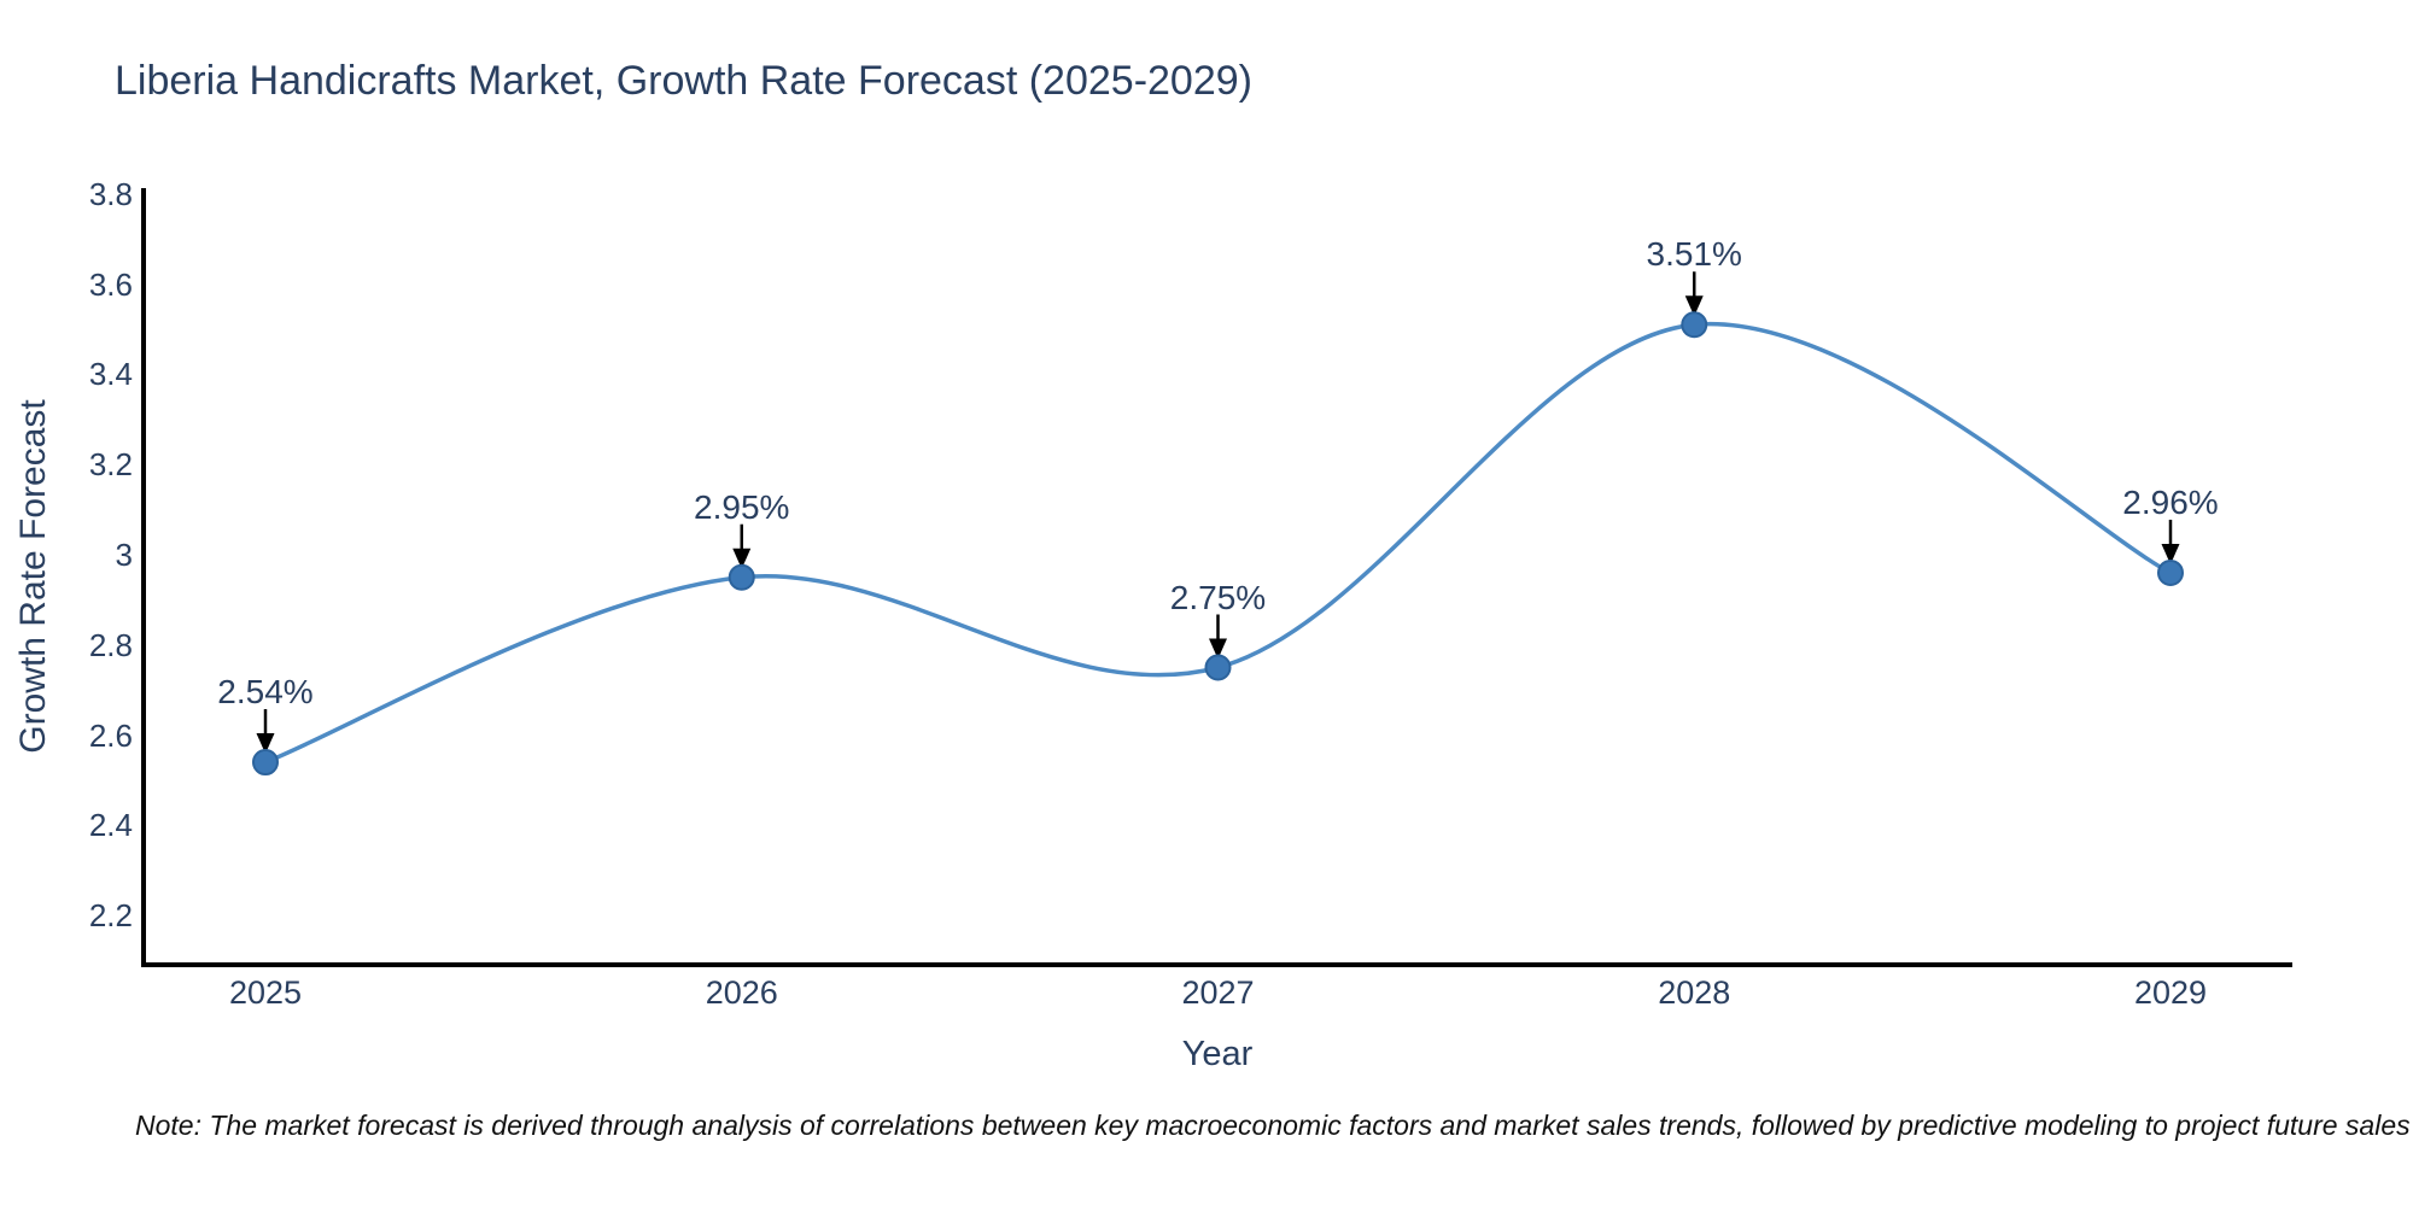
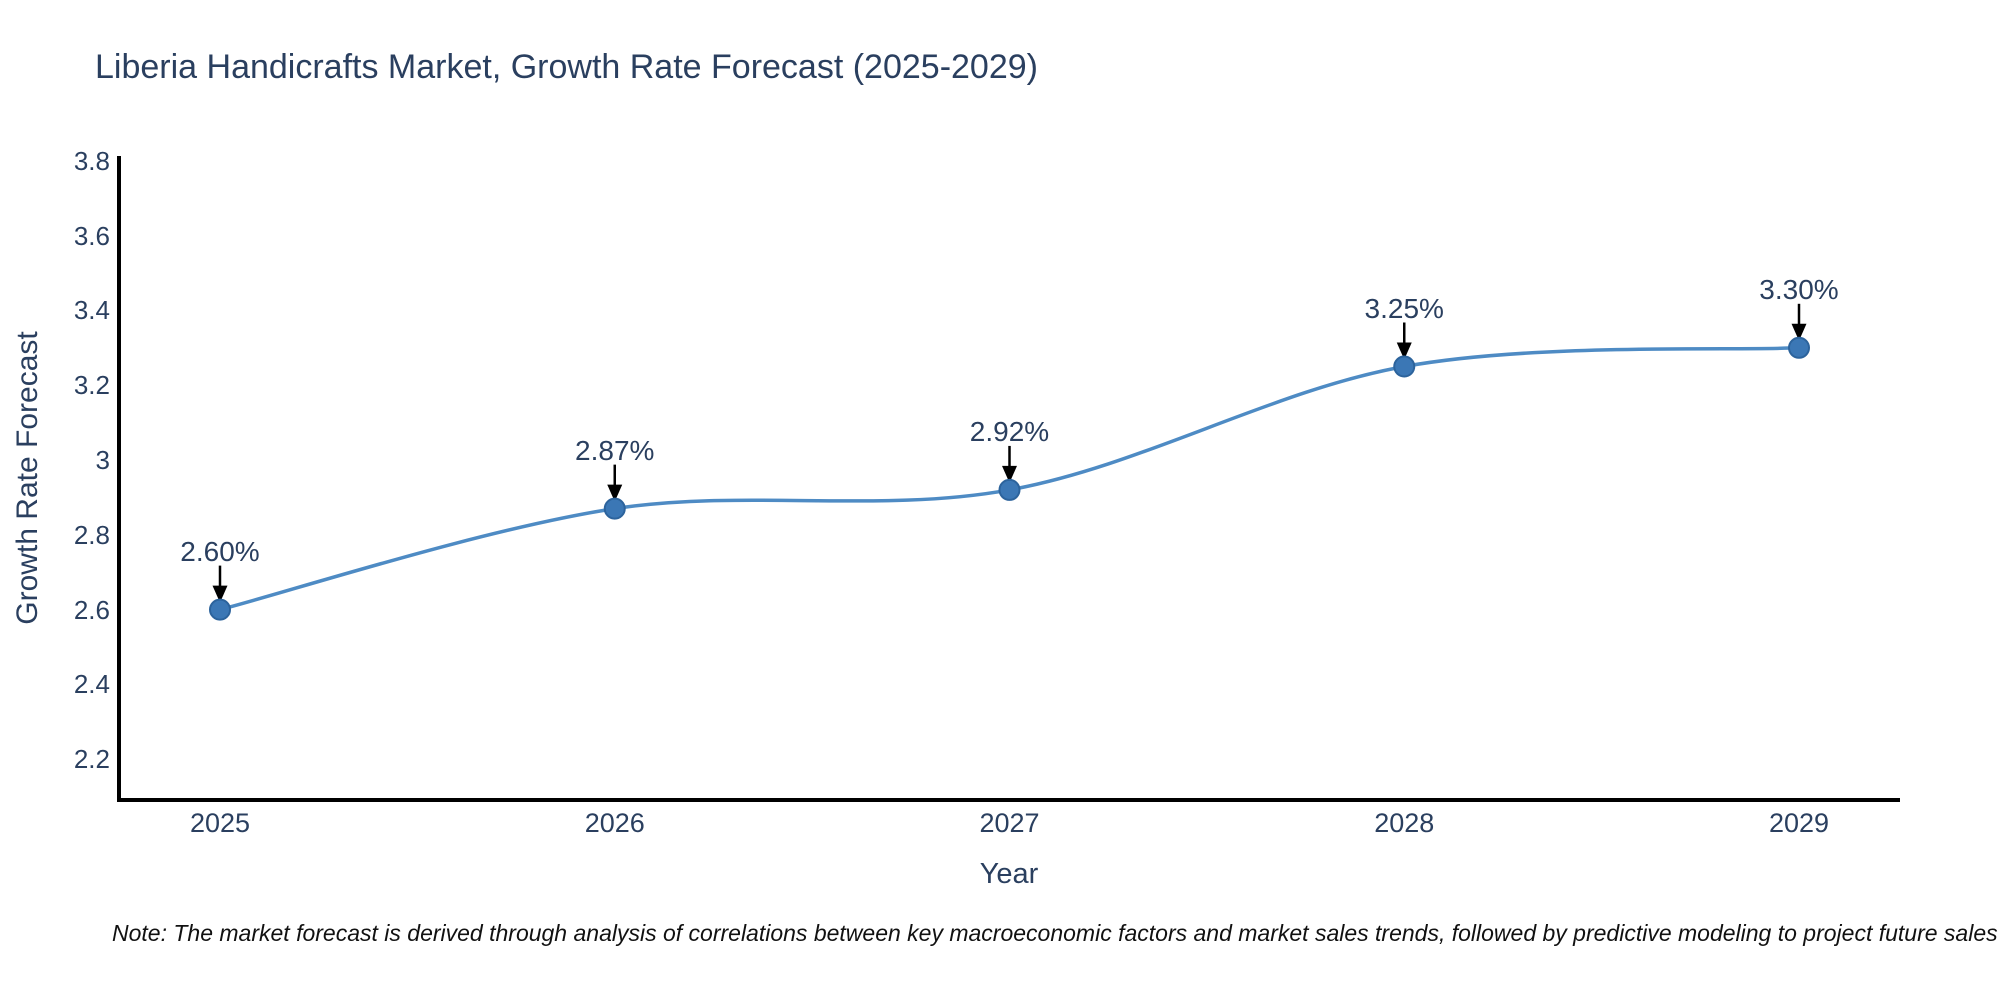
2025: 2.54% -> 2.60%
2026: 2.95% -> 2.87%
2027: 2.75% -> 2.92%
2028: 3.51% -> 3.25%
2029: 2.96% -> 3.30%
